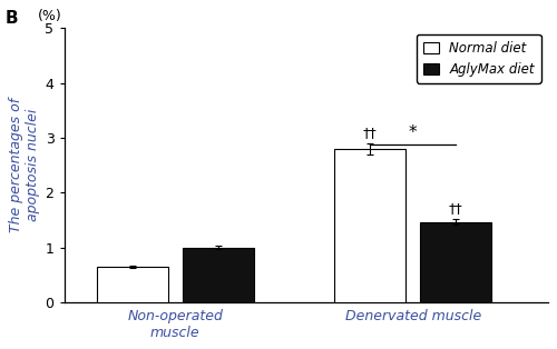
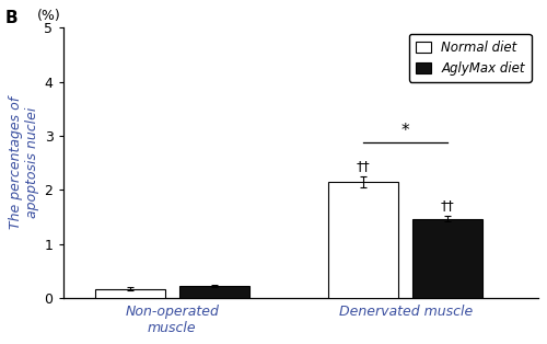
Normal diet/Non-operated muscle: 0.65 -> 0.17
AglyMax diet/Non-operated muscle: 1.00 -> 0.22
Normal diet/Denervated muscle: 2.80 -> 2.15
